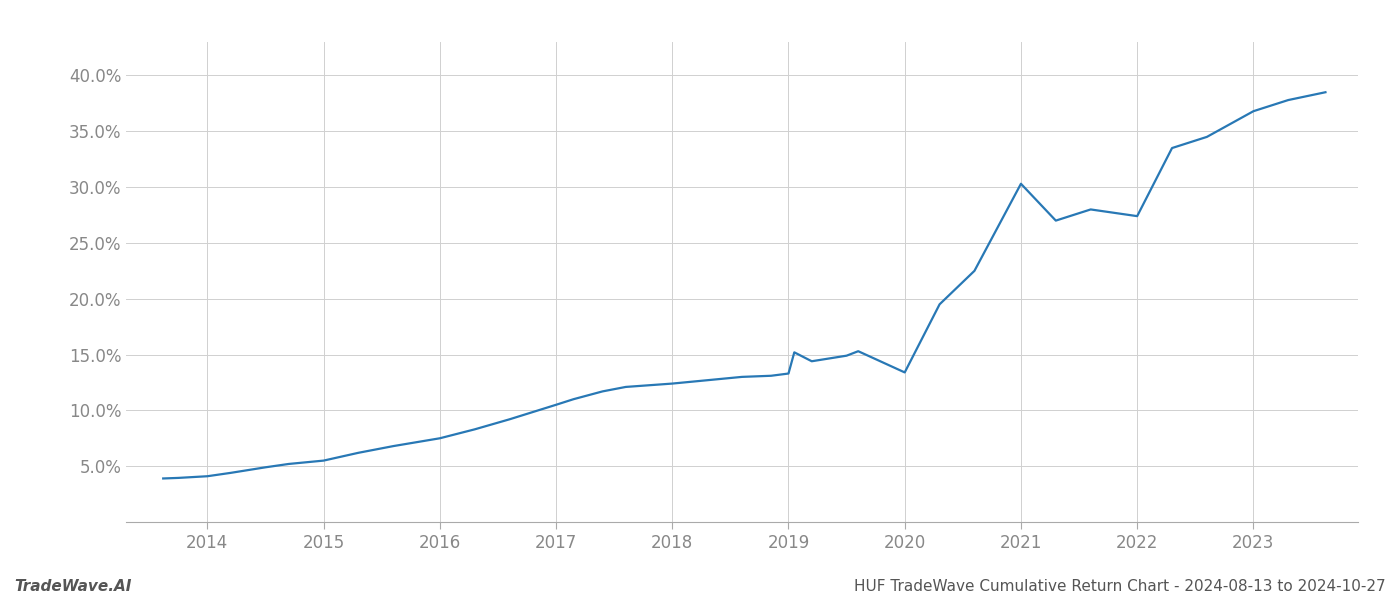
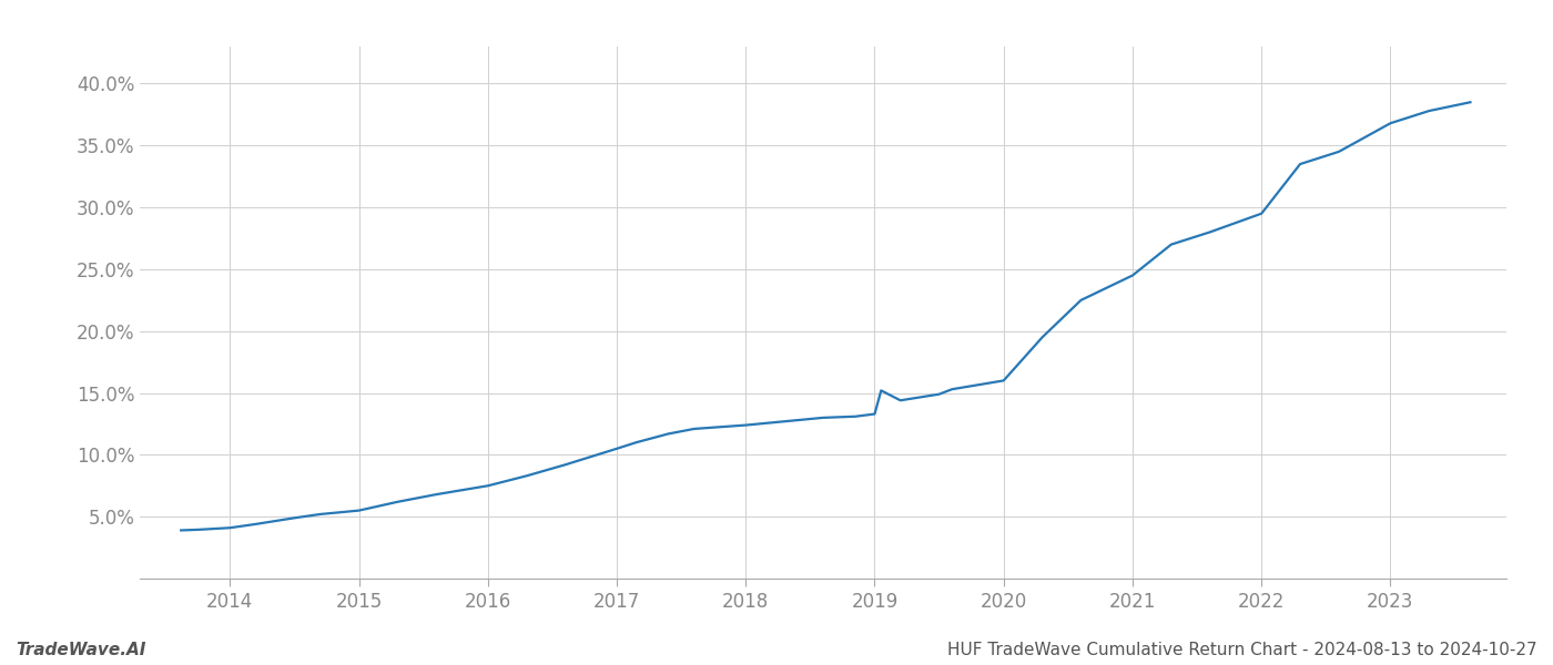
2020: 13.4% -> 16.0%
2021: 30.3% -> 24.5%
2022: 27.4% -> 29.5%
